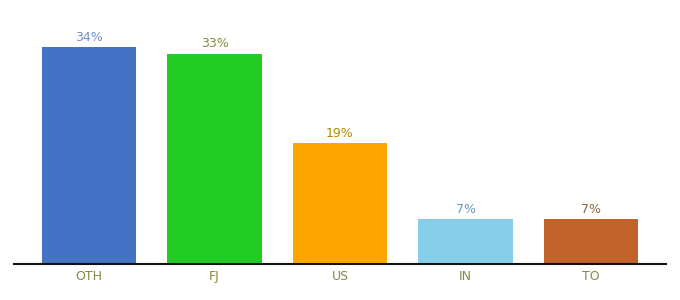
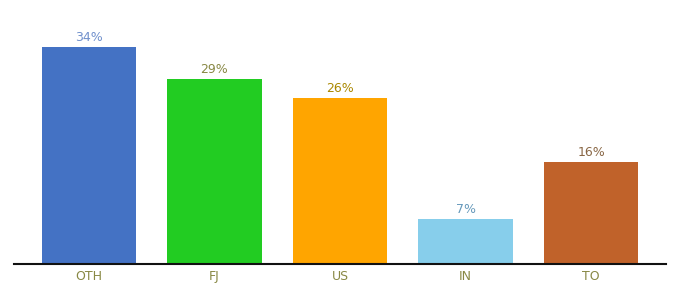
FJ: 33% -> 29%
US: 19% -> 26%
TO: 7% -> 16%
